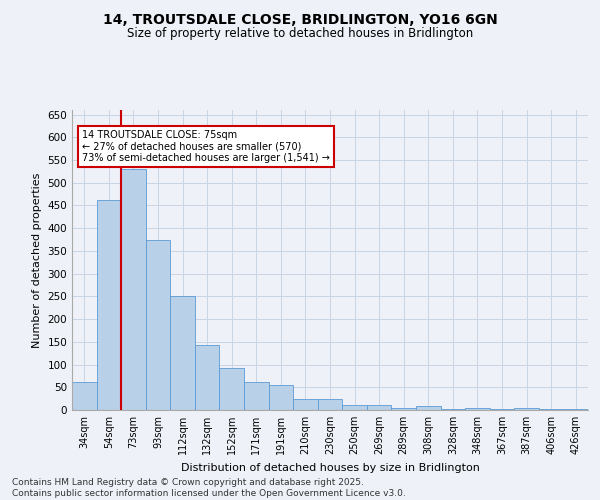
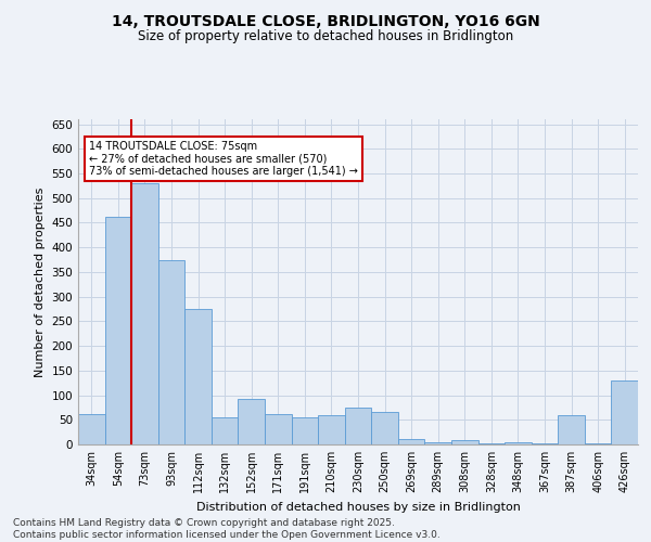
112sqm: 250 -> 275
132sqm: 142 -> 55
210sqm: 25 -> 60
230sqm: 25 -> 75
250sqm: 10 -> 65
387sqm: 5 -> 60
426sqm: 3 -> 130
